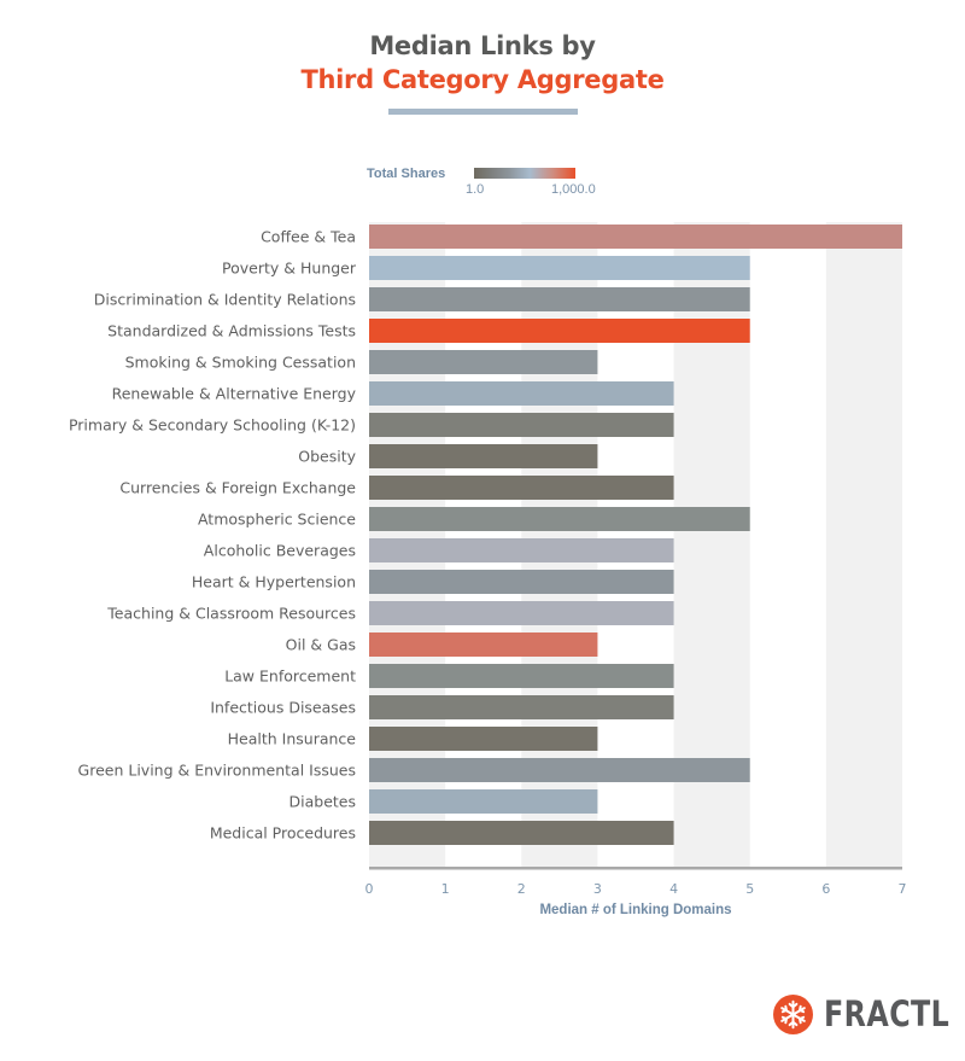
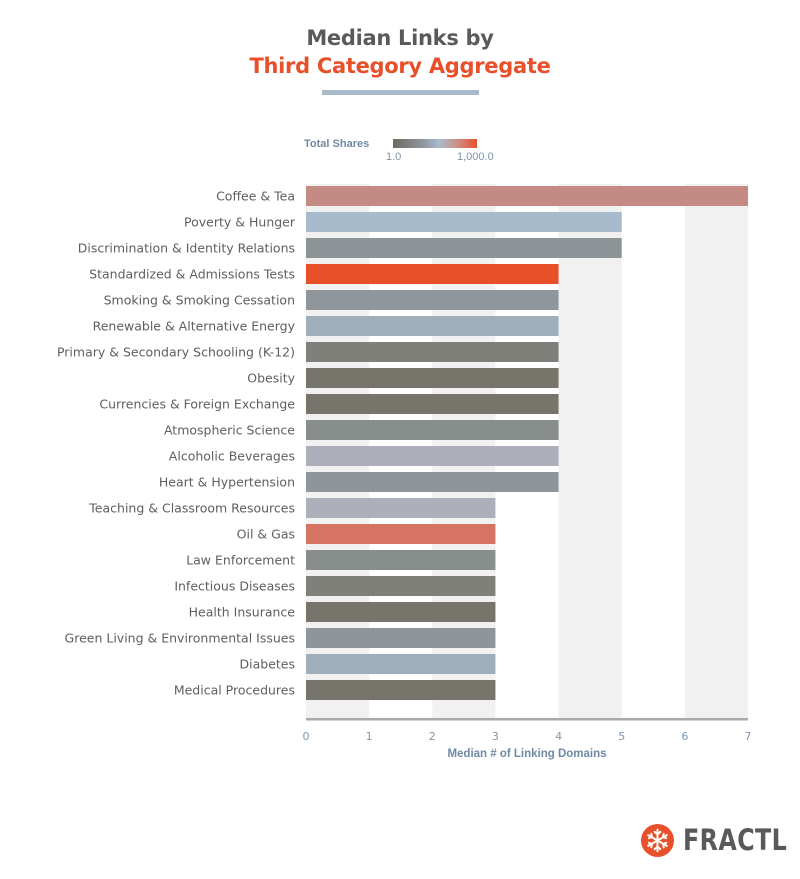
Standardized & Admissions Tests: 5 -> 4
Smoking & Smoking Cessation: 3 -> 4
Obesity: 3 -> 4
Atmospheric Science: 5 -> 4
Teaching & Classroom Resources: 4 -> 3
Law Enforcement: 4 -> 3
Infectious Diseases: 4 -> 3
Green Living & Environmental Issues: 5 -> 3
Medical Procedures: 4 -> 3
